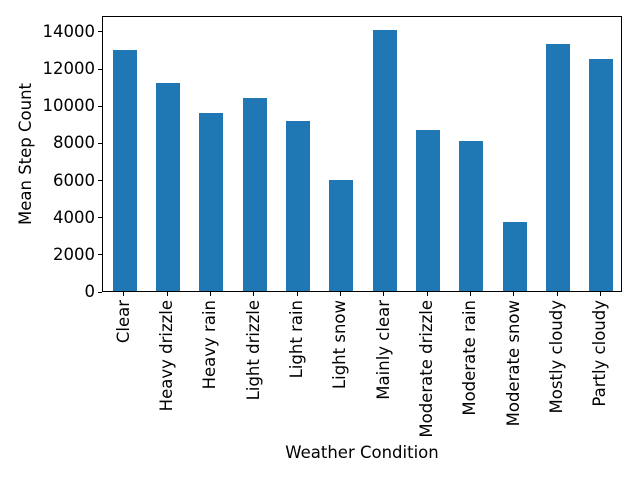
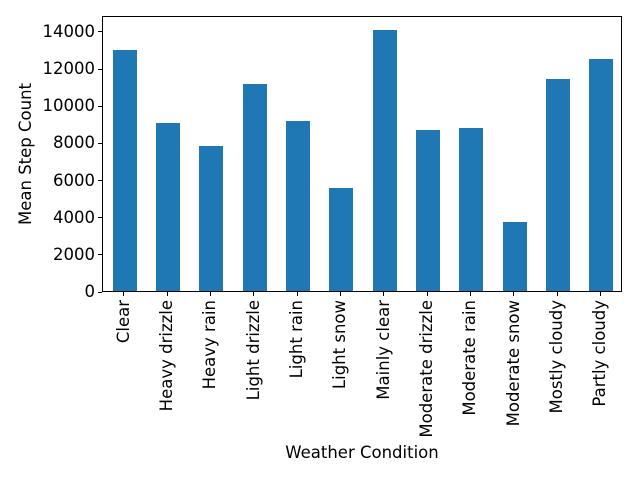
Heavy drizzle: 11200 -> 9000
Heavy rain: 9600 -> 7800
Light drizzle: 10400 -> 11200
Light snow: 6000 -> 5600
Moderate rain: 8100 -> 8800
Mostly cloudy: 13300 -> 11400
